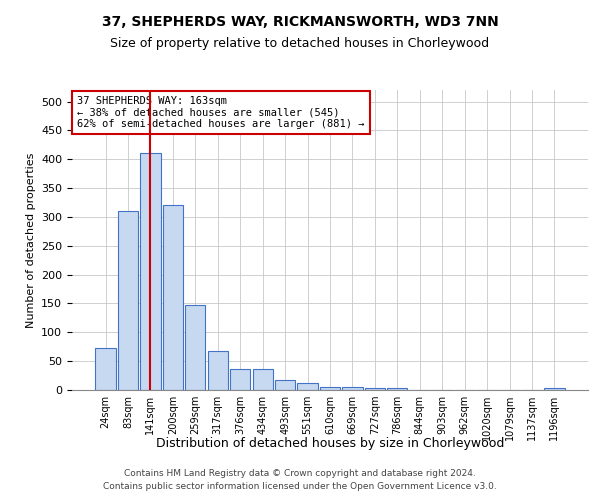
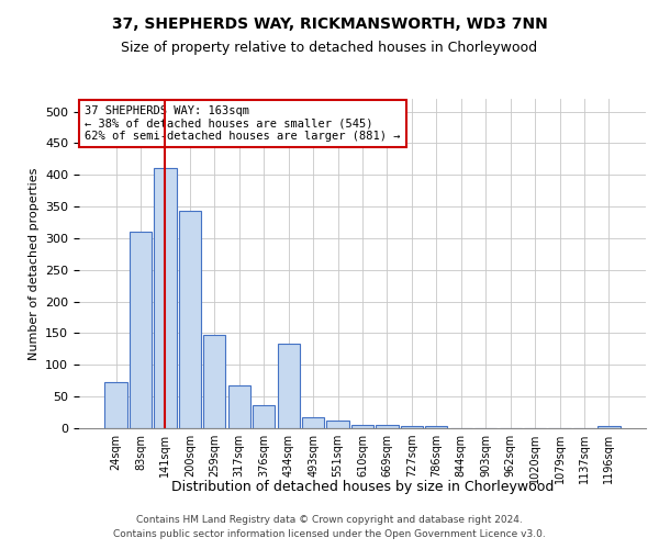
200sqm: 320 -> 344
434sqm: 36 -> 134
